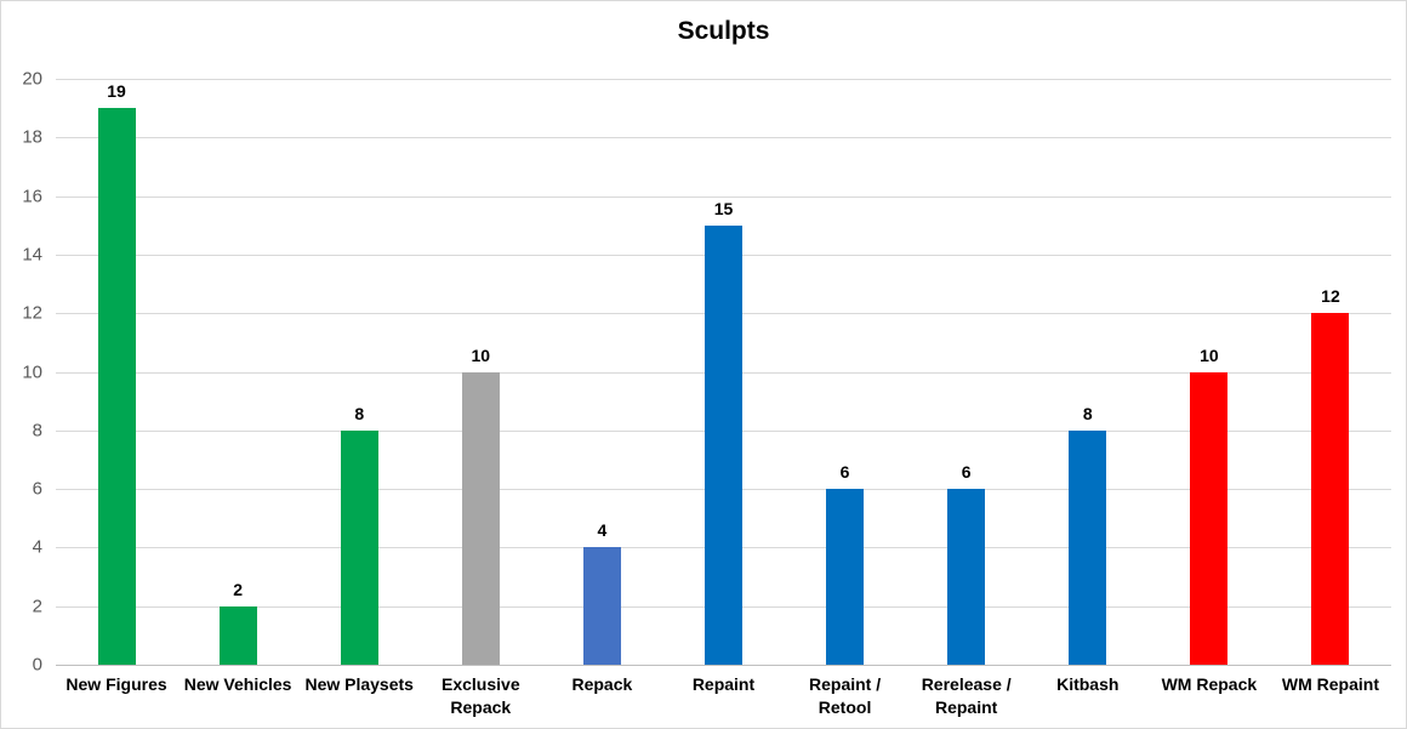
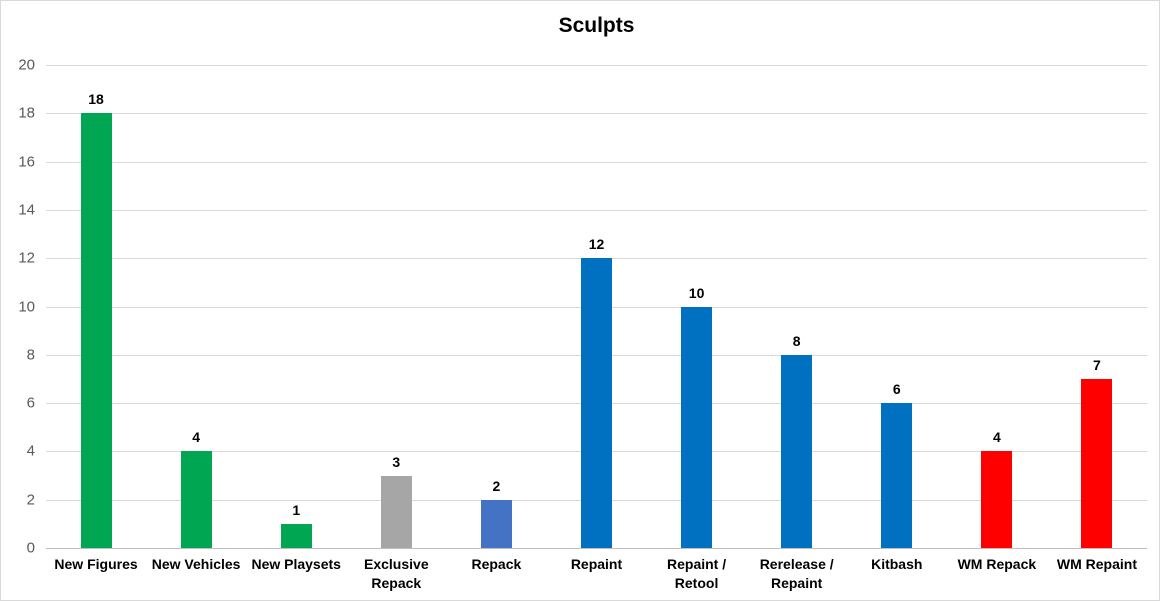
New Figures: 19 -> 18
New Vehicles: 2 -> 4
New Playsets: 8 -> 1
Exclusive Repack: 10 -> 3
Repack: 4 -> 2
Repaint: 15 -> 12
Repaint / Retool: 6 -> 10
Rerelease / Repaint: 6 -> 8
Kitbash: 8 -> 6
WM Repack: 10 -> 4
WM Repaint: 12 -> 7
